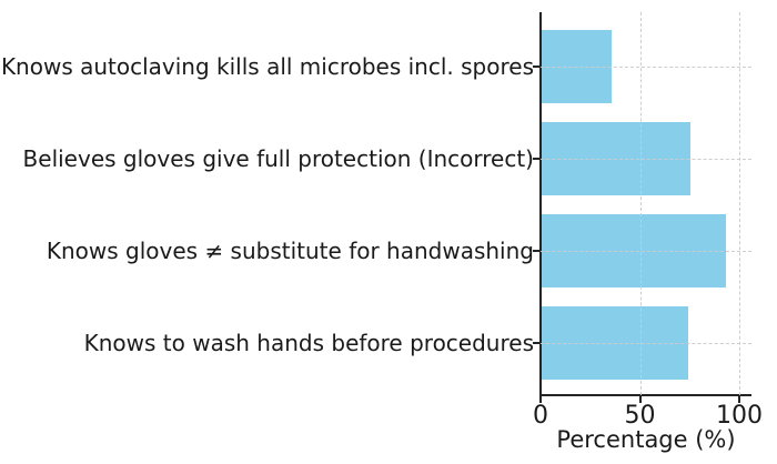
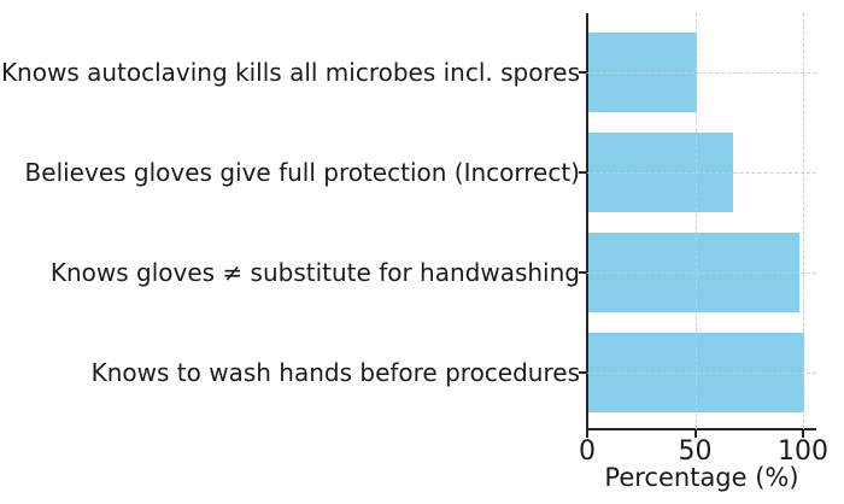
Knows autoclaving kills all microbes incl. spores: 35 -> 50
Believes gloves give full protection (Incorrect): 75 -> 67
Knows gloves ≠ substitute for handwashing: 93 -> 98
Knows to wash hands before procedures: 74 -> 100
